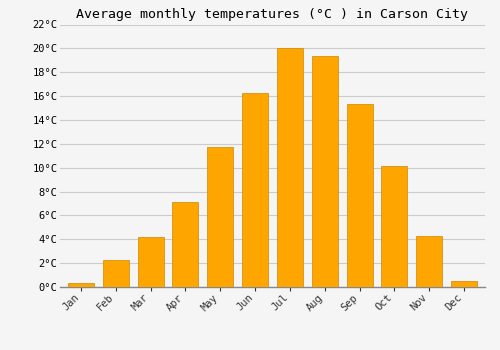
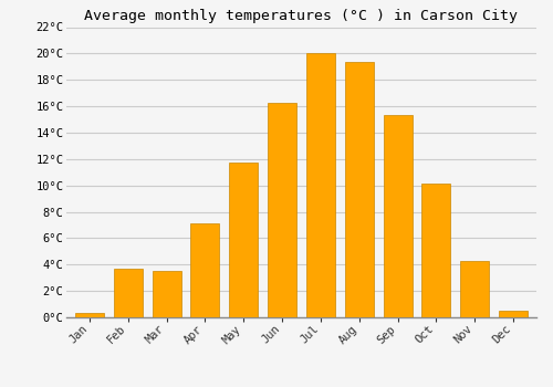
Feb: 2.3°C -> 3.7°C
Mar: 4.2°C -> 3.5°C
